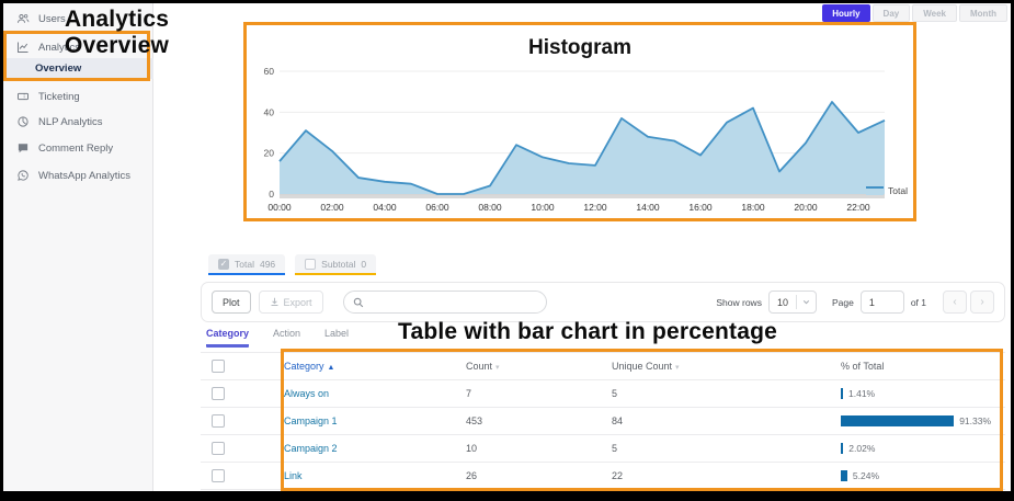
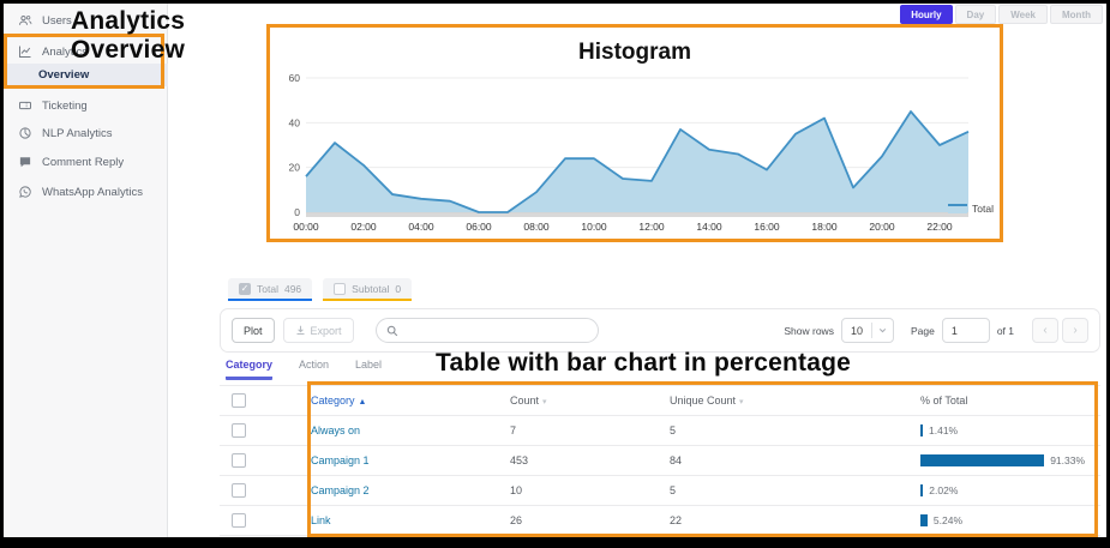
08:00: 4 -> 9
10:00: 18 -> 24
